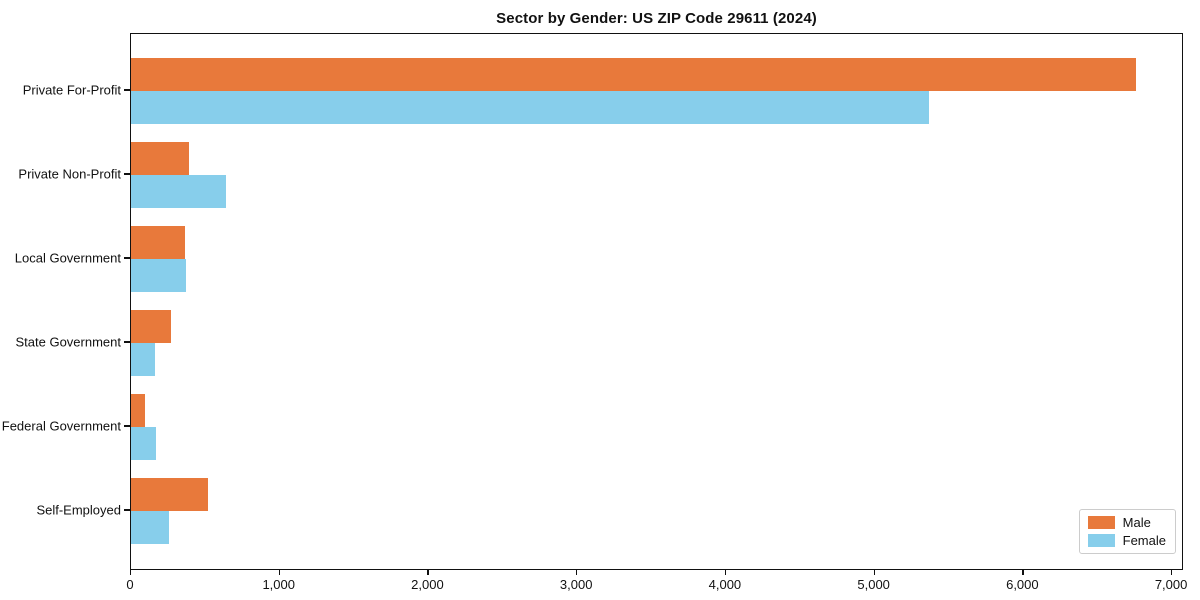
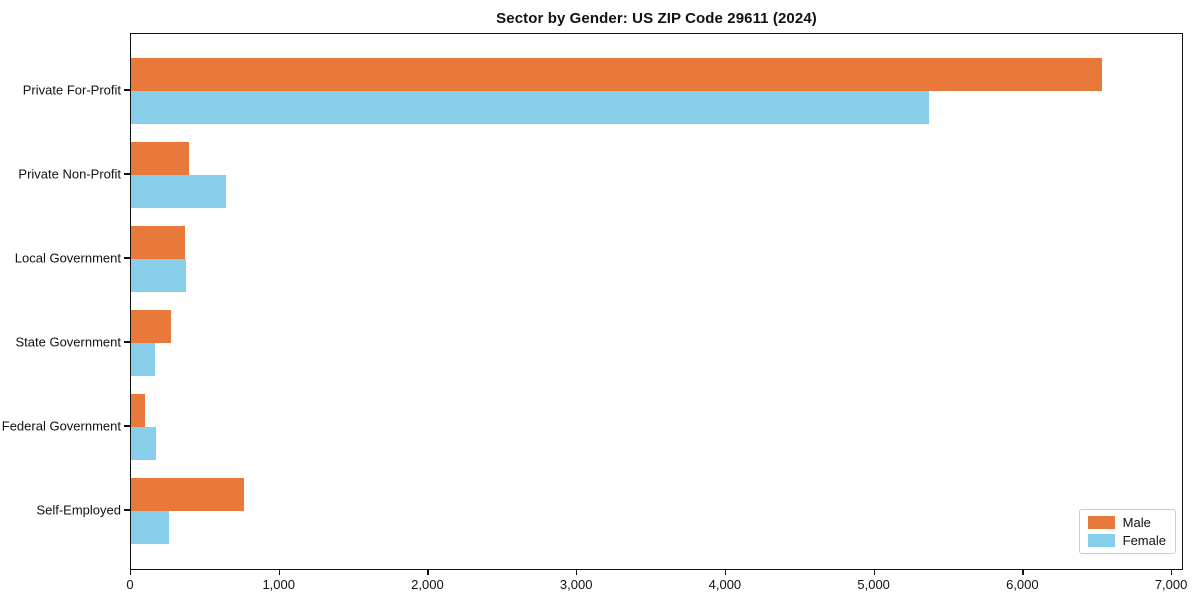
Male/Private For-Profit: 6760 -> 6530
Male/Self-Employed: 520 -> 760
